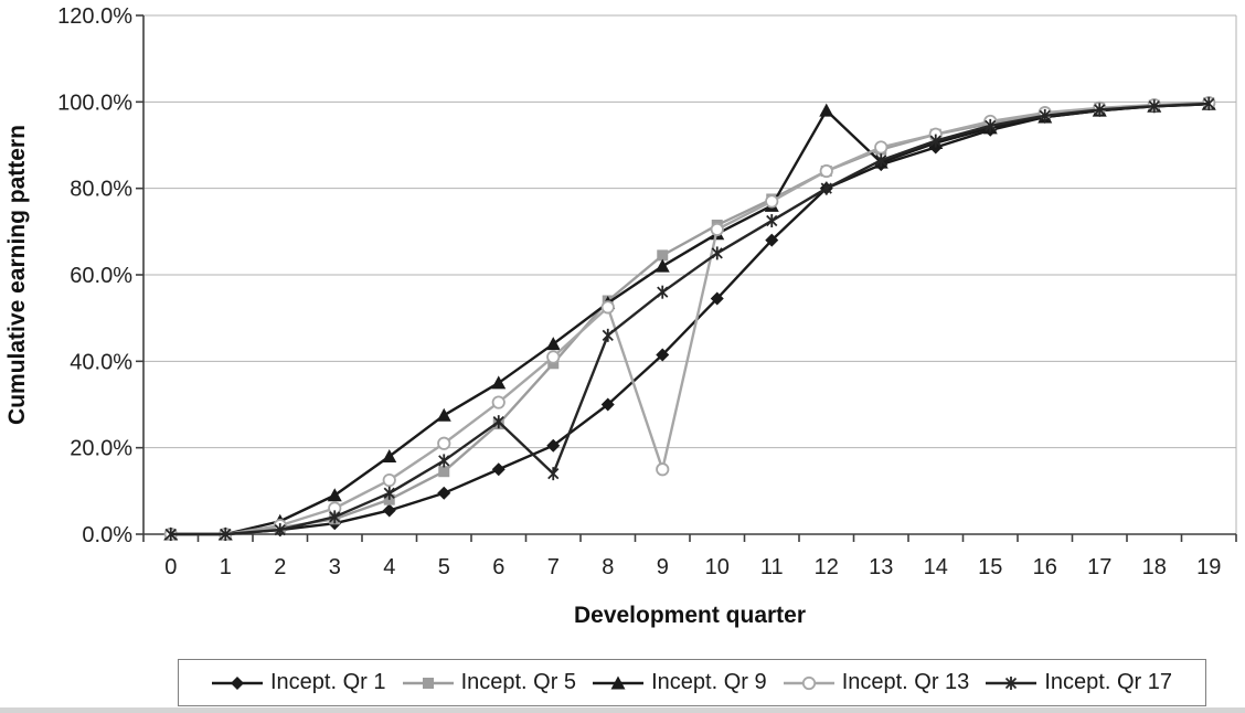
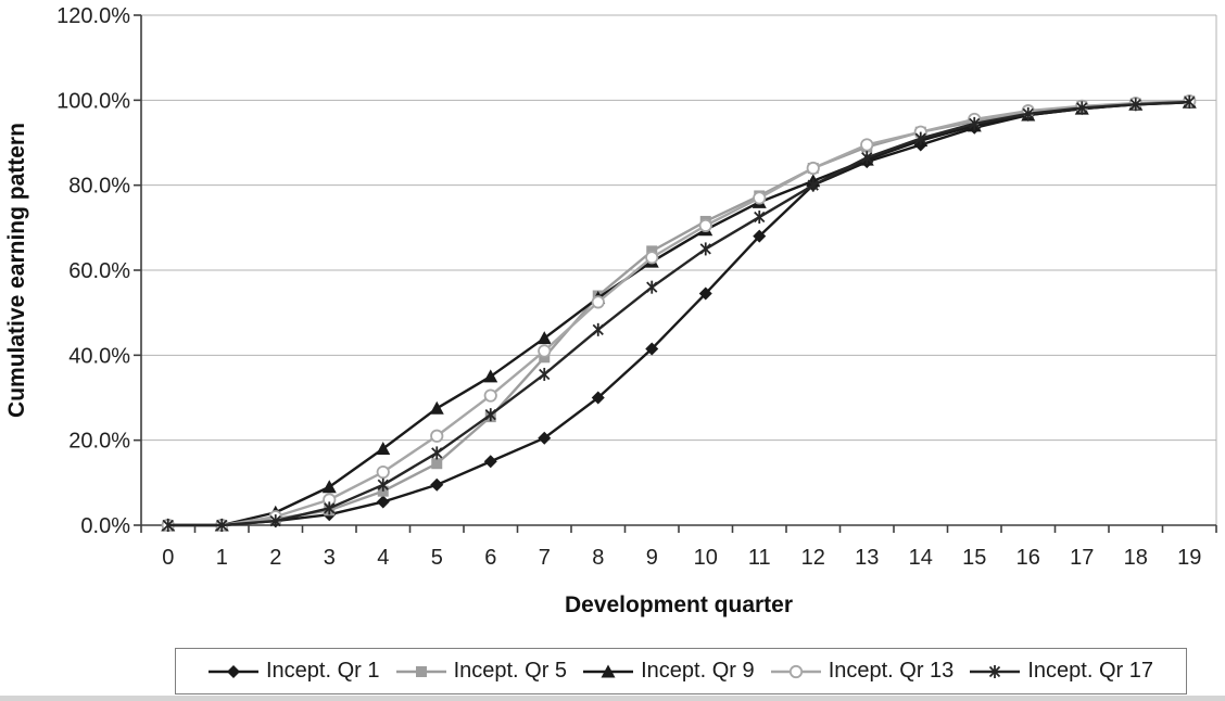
Incept. Qr 17/7: 14% -> 36%
Incept. Qr 13/9: 15% -> 63%
Incept. Qr 9/12: 98% -> 81%
